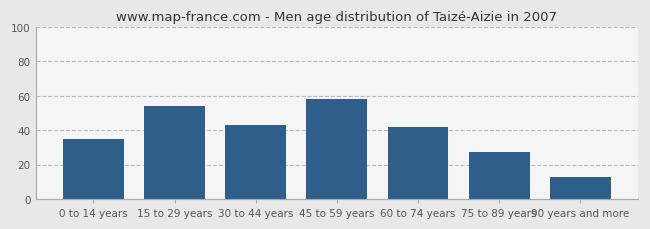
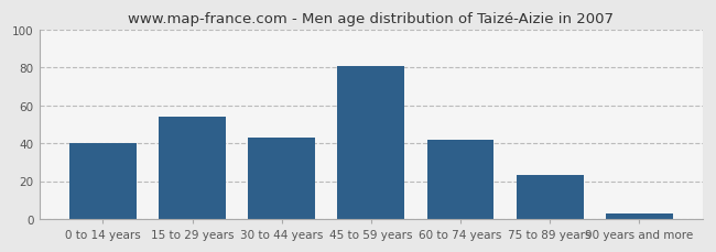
0 to 14 years: 35 -> 40
45 to 59 years: 58 -> 81
75 to 89 years: 27 -> 23
90 years and more: 13 -> 3
